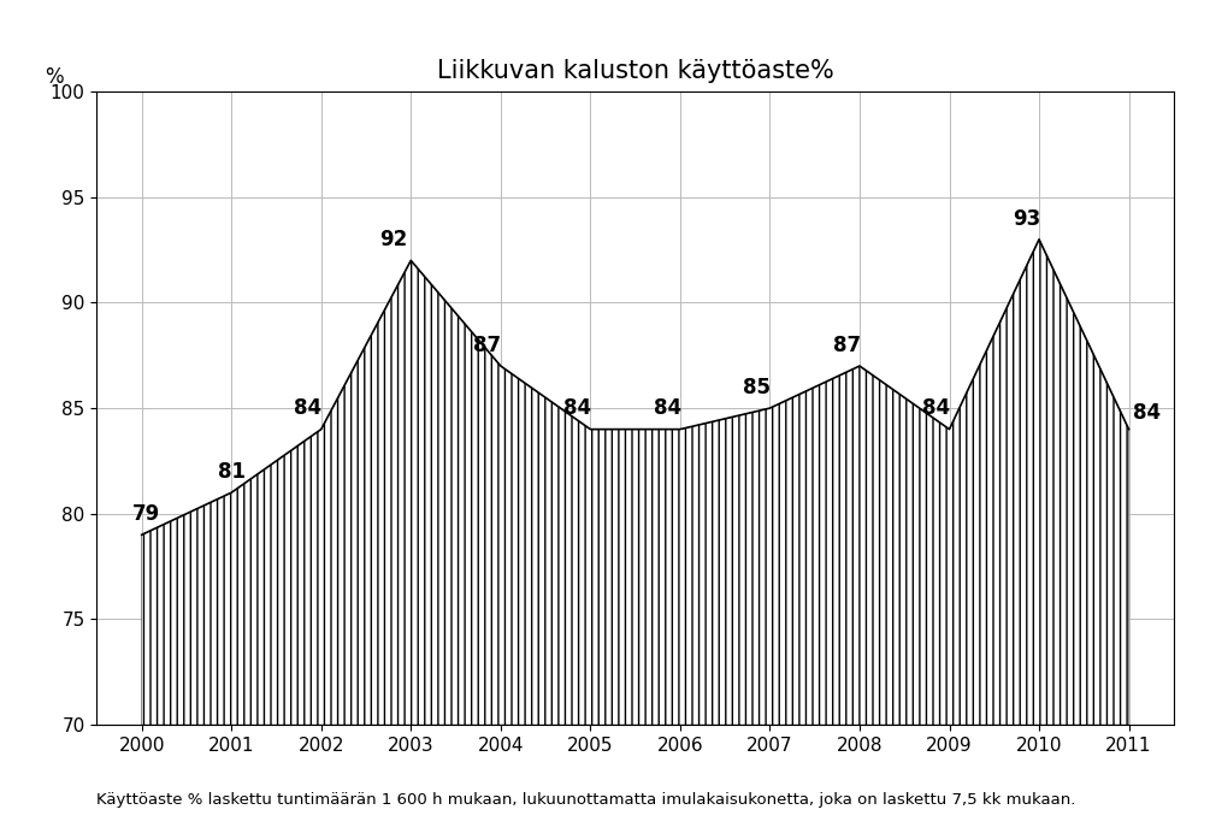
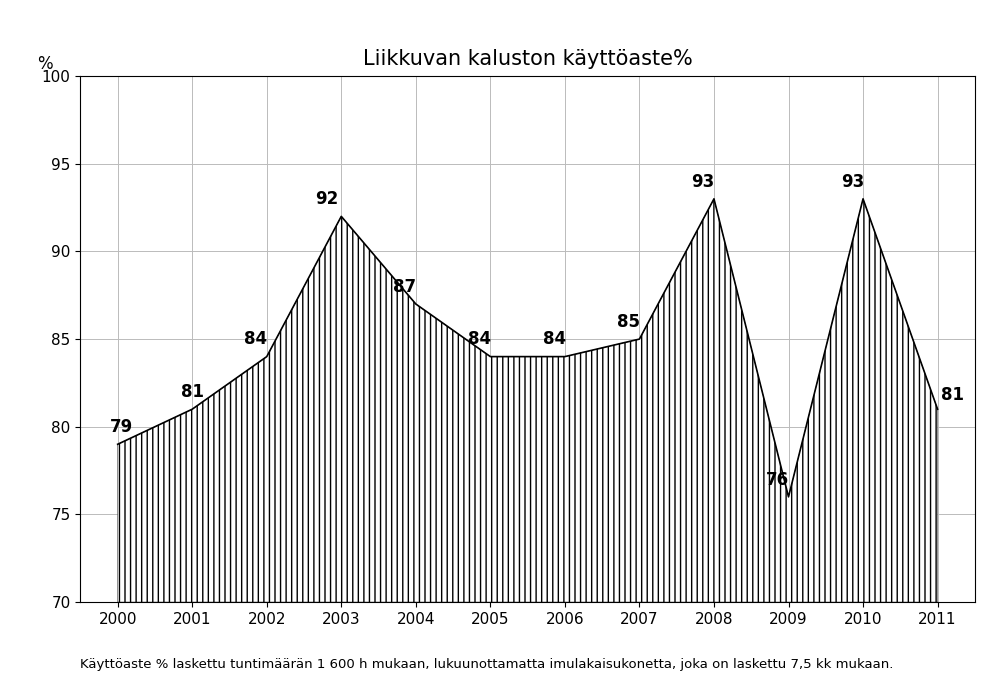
2008: 87 -> 93
2009: 84 -> 76
2011: 84 -> 81
